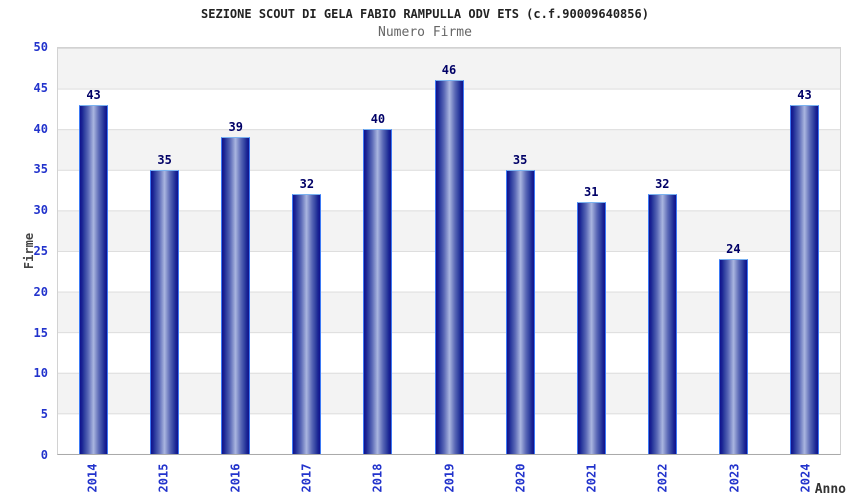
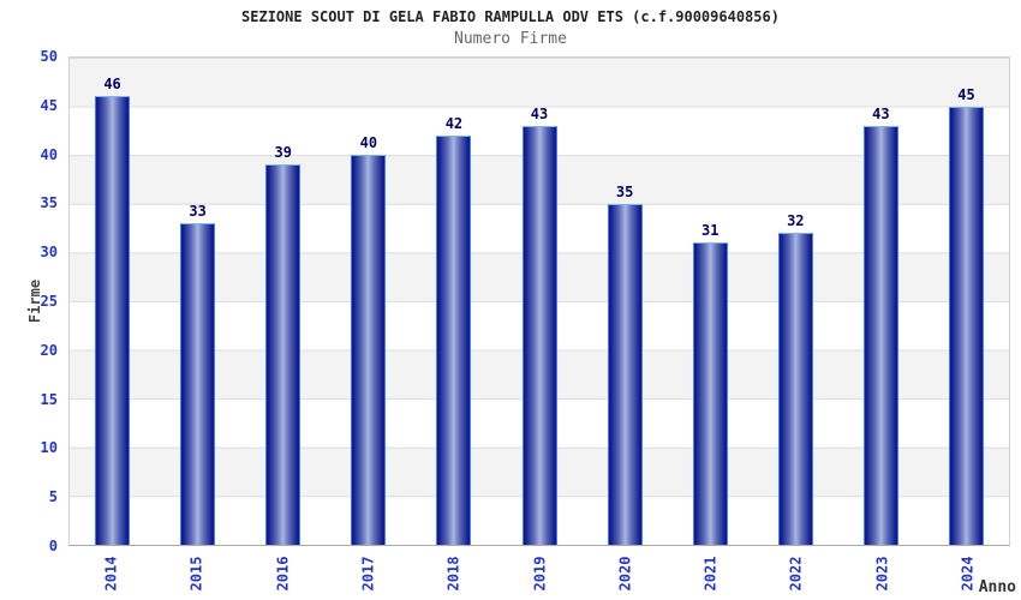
2014: 43 -> 46
2015: 35 -> 33
2017: 32 -> 40
2018: 40 -> 42
2019: 46 -> 43
2023: 24 -> 43
2024: 43 -> 45
